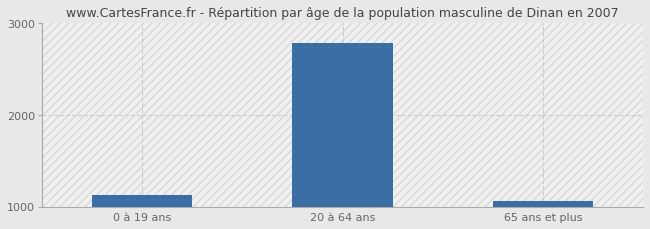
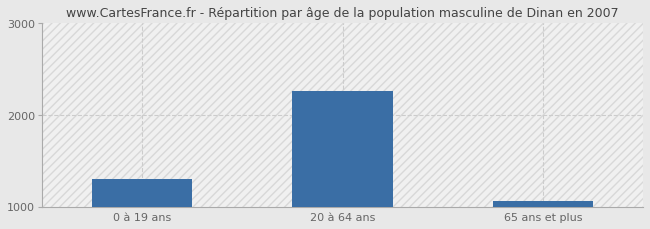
0 à 19 ans: 1120 -> 1300
20 à 64 ans: 2780 -> 2260
